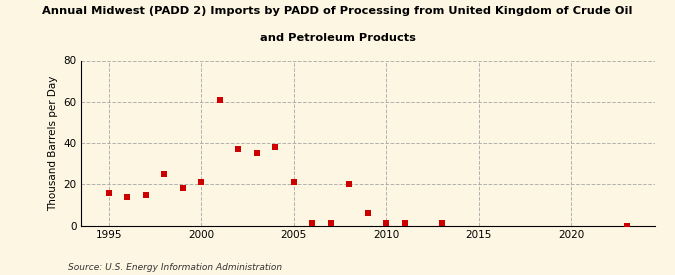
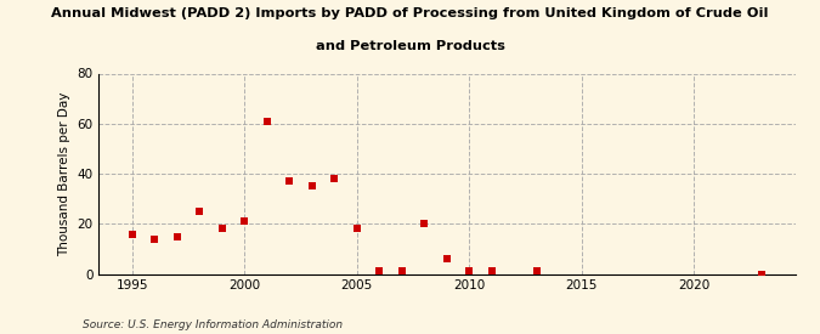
2005: 21 -> 18
